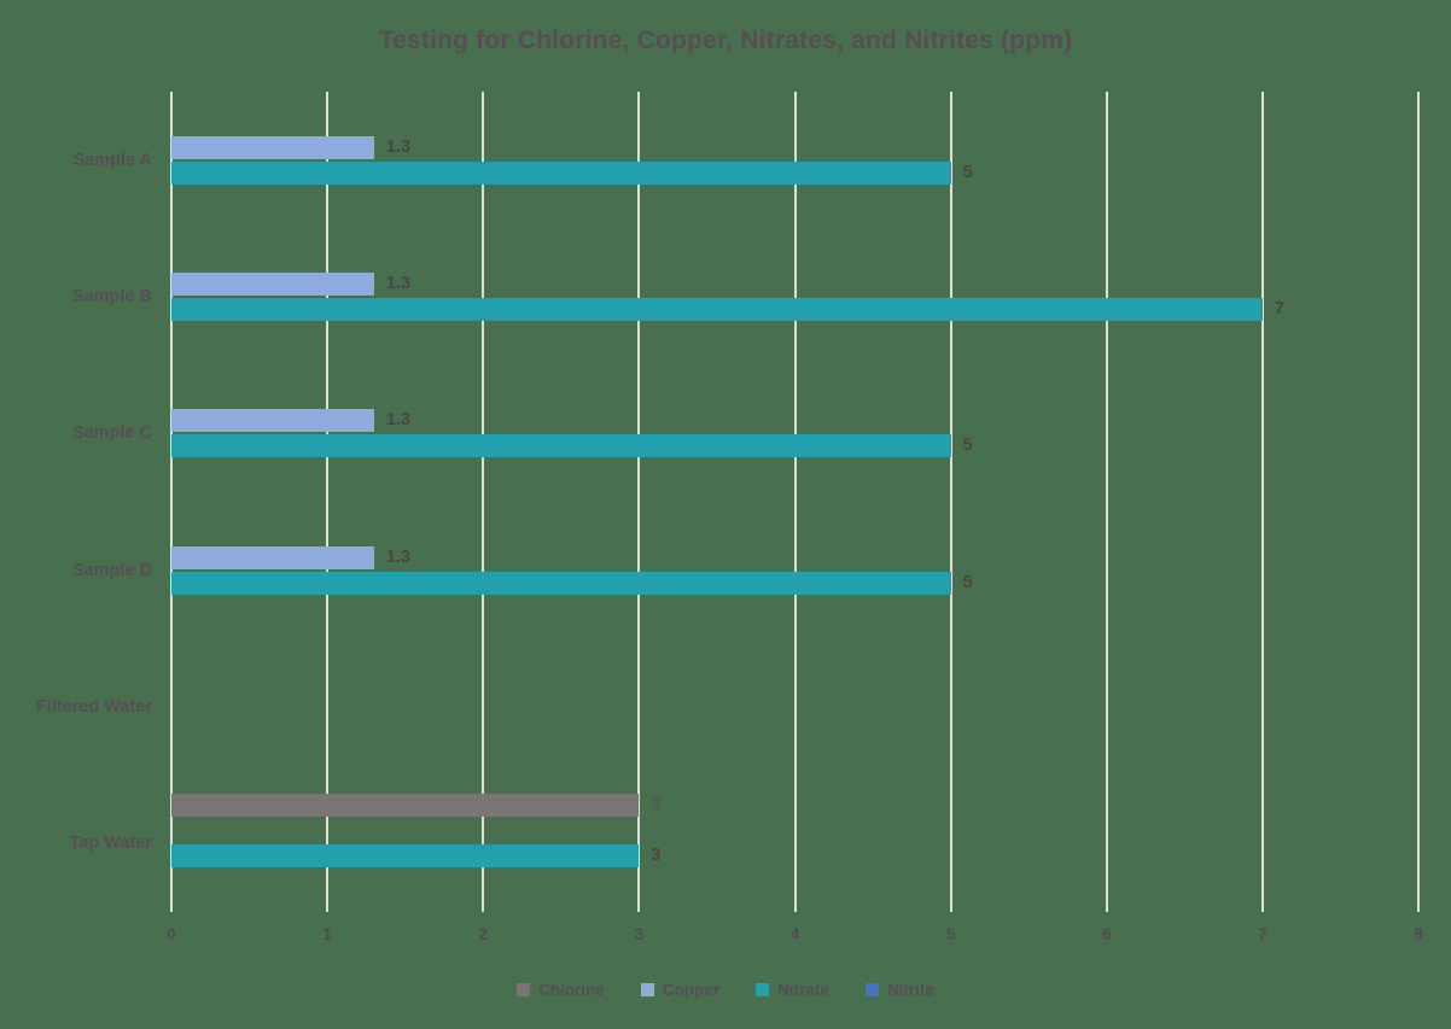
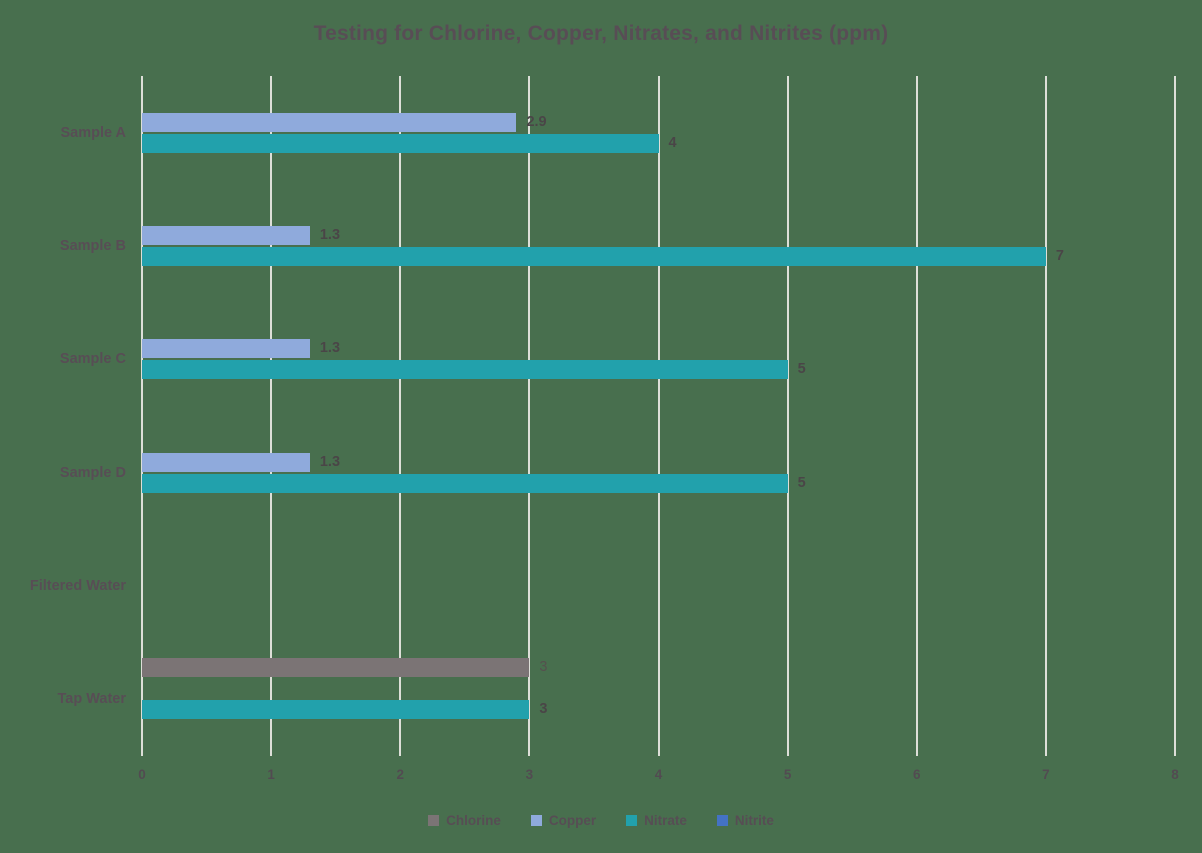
Copper/Sample A: 1.3 -> 2.9
Nitrate/Sample A: 5 -> 4
